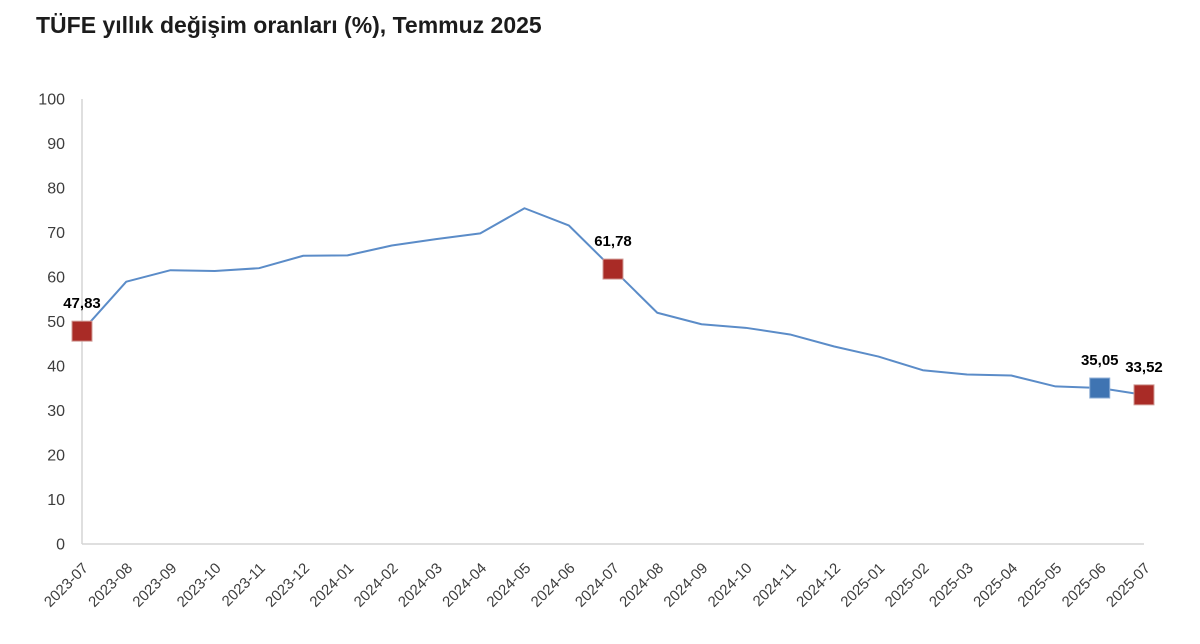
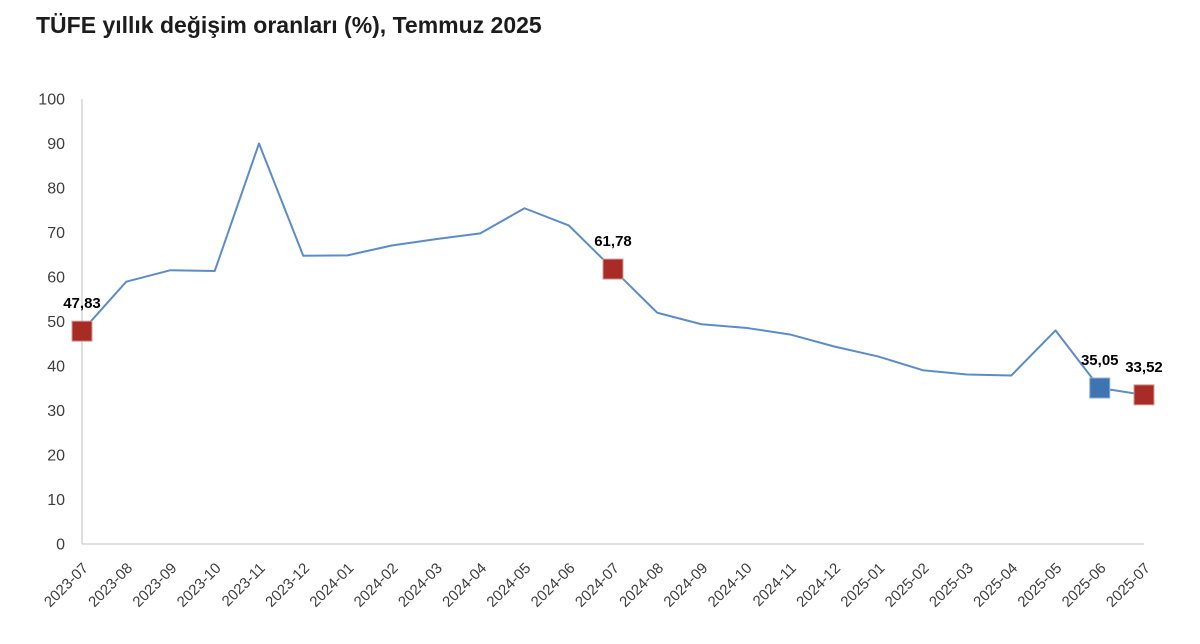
2023-11: 62 -> 90
2025-05: 35 -> 48
